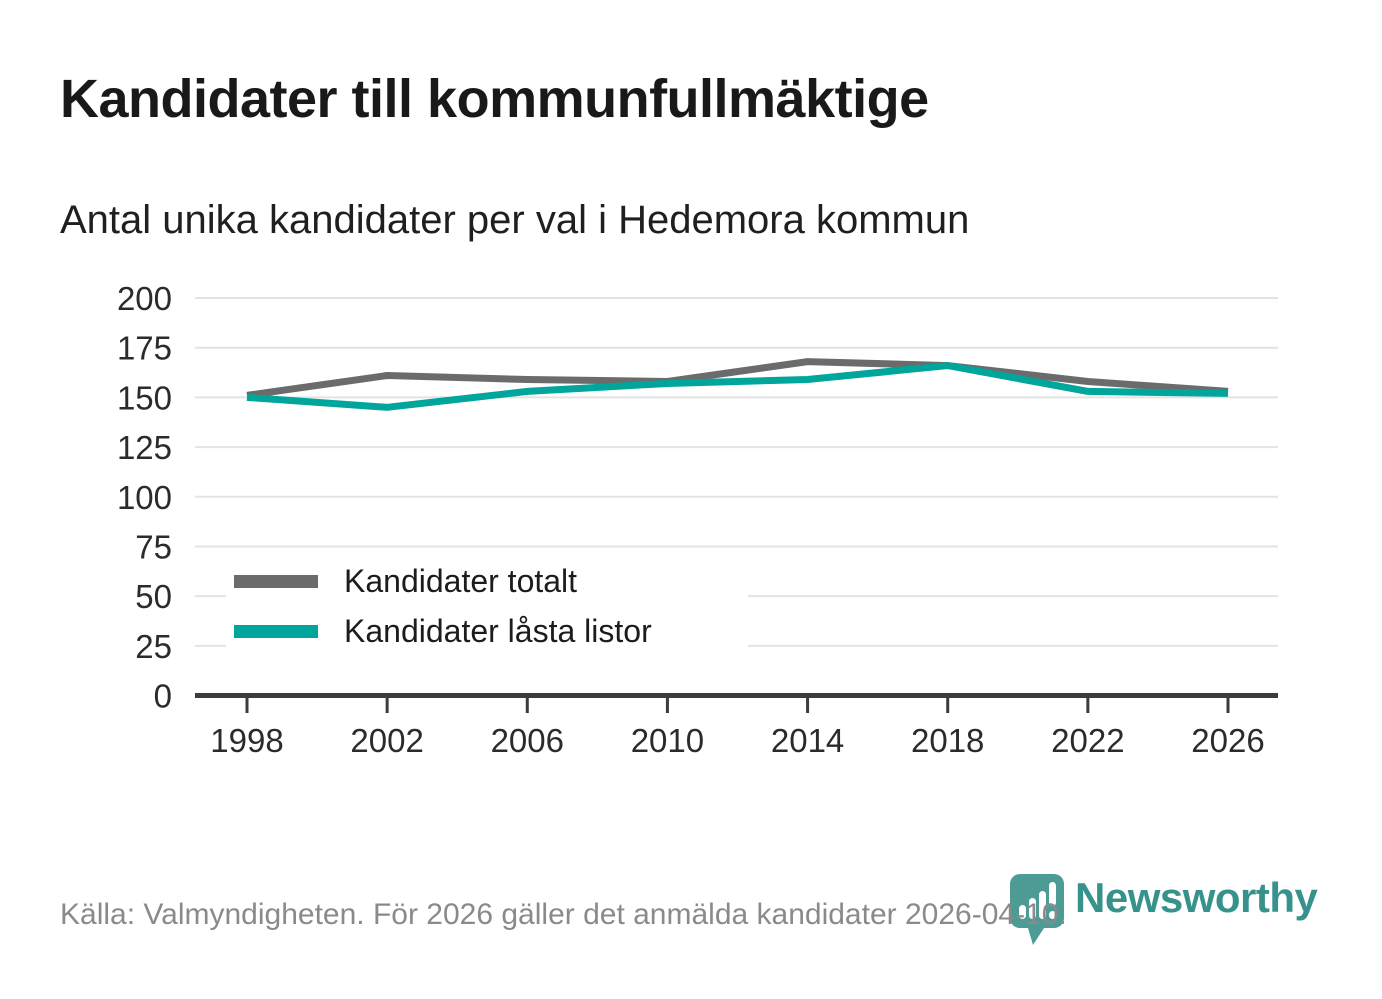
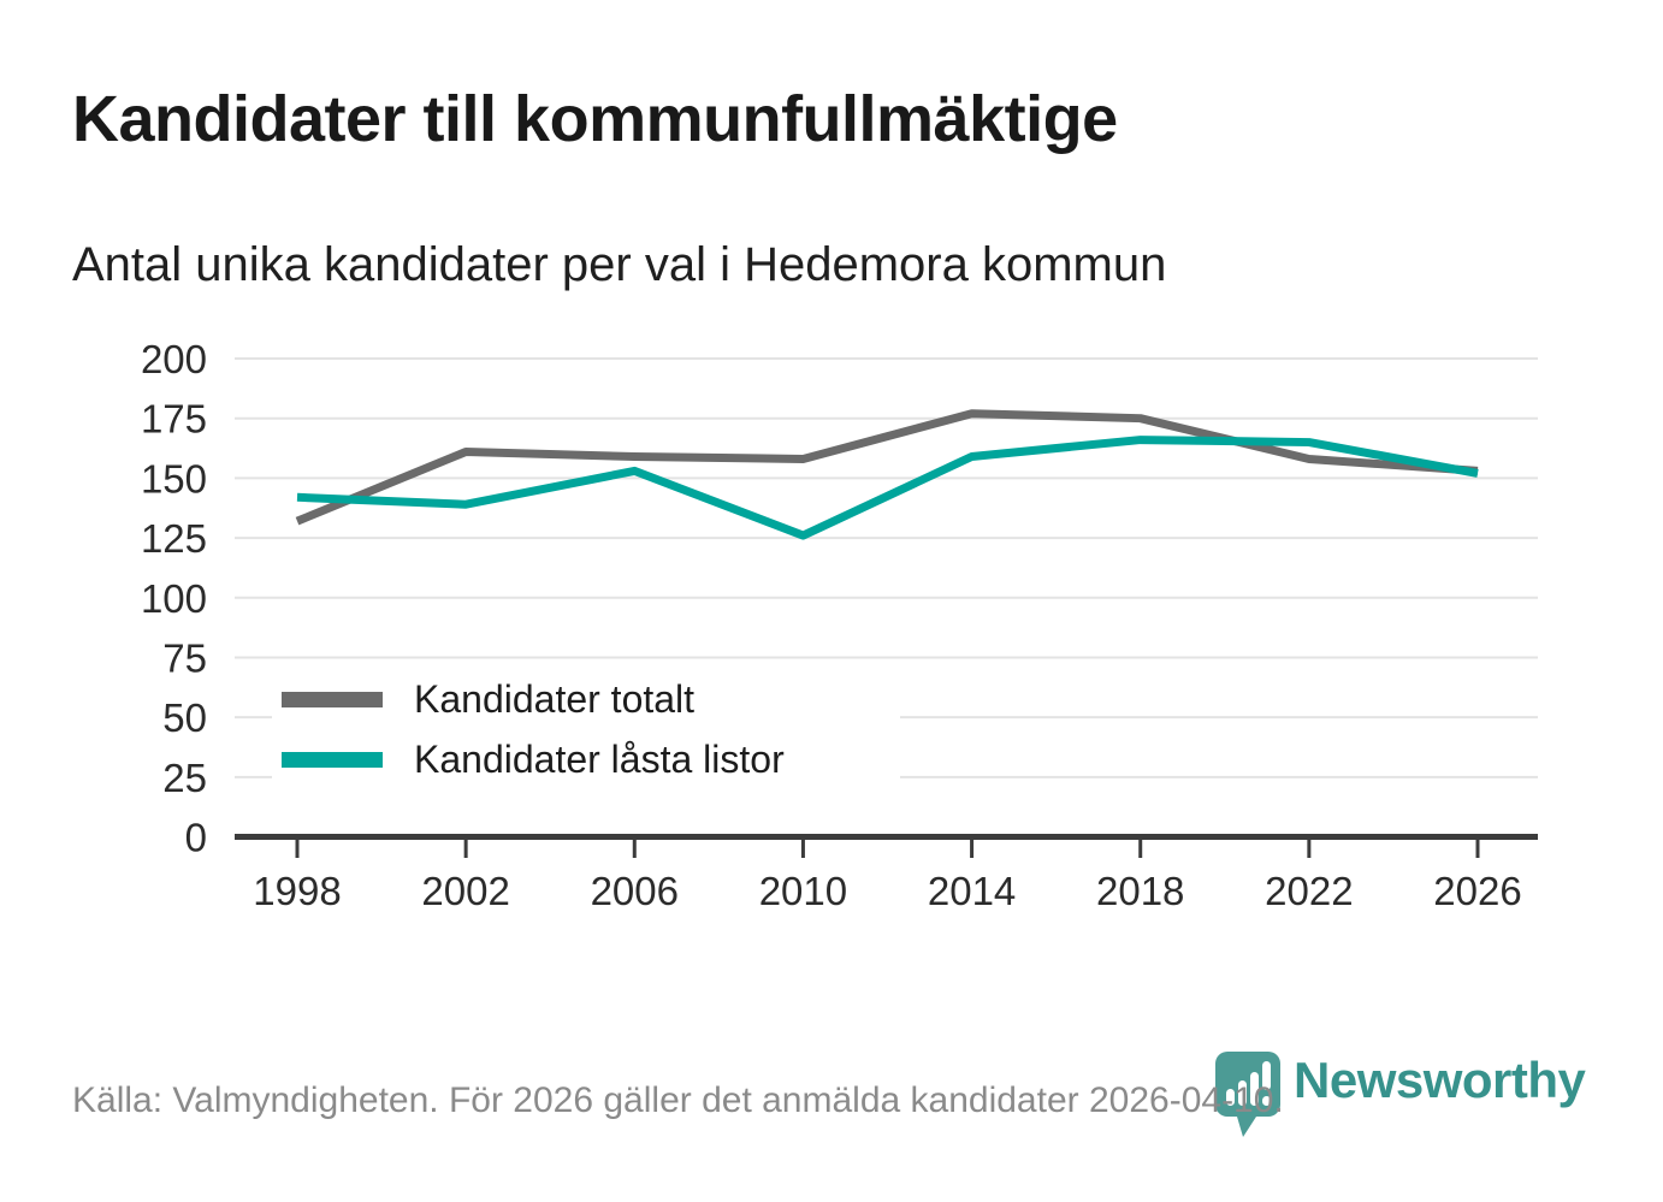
Kandidater totalt/1998: 151 -> 132
Kandidater låsta listor/1998: 150 -> 142
Kandidater låsta listor/2002: 145 -> 139
Kandidater låsta listor/2010: 157 -> 126
Kandidater totalt/2014: 168 -> 177
Kandidater totalt/2018: 166 -> 175
Kandidater låsta listor/2022: 153 -> 165
